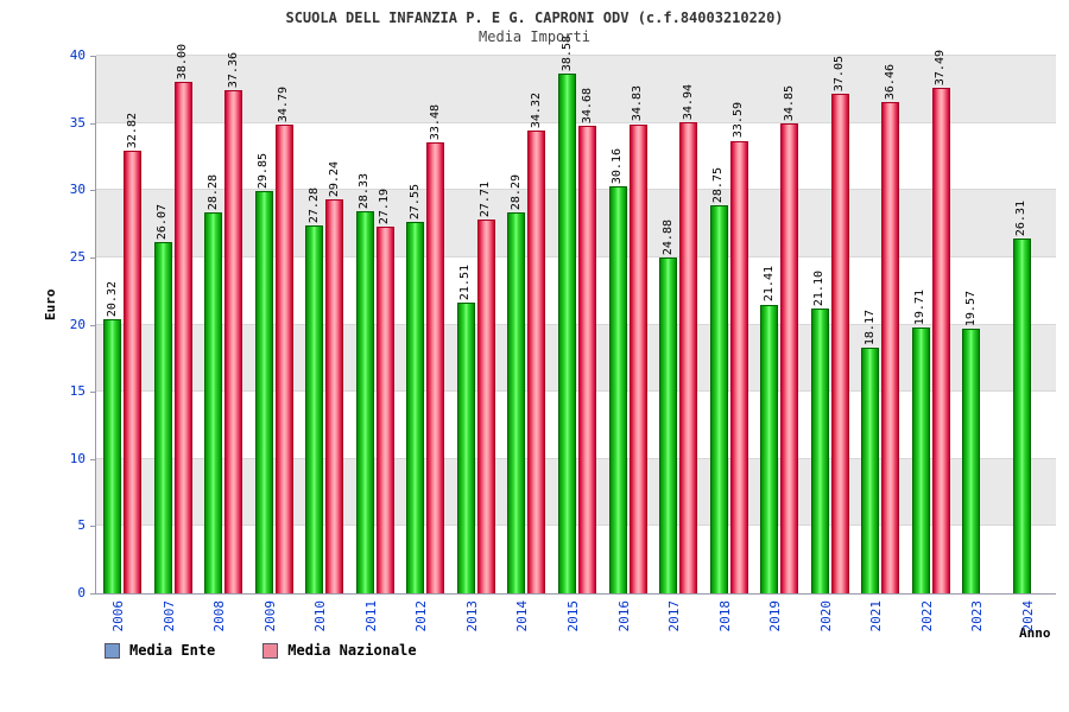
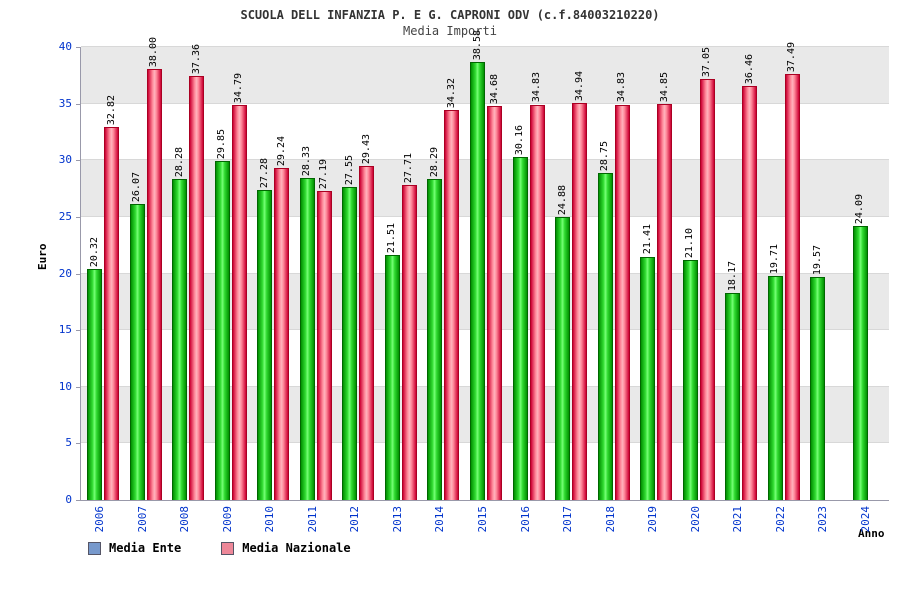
Media Nazionale/2012: 33.48 -> 29.43
Media Nazionale/2018: 33.59 -> 34.83
Media Ente/2024: 26.31 -> 24.09
